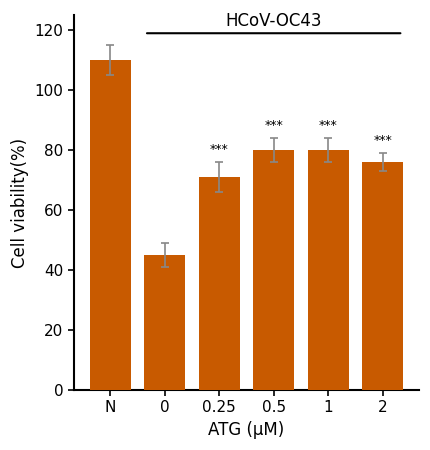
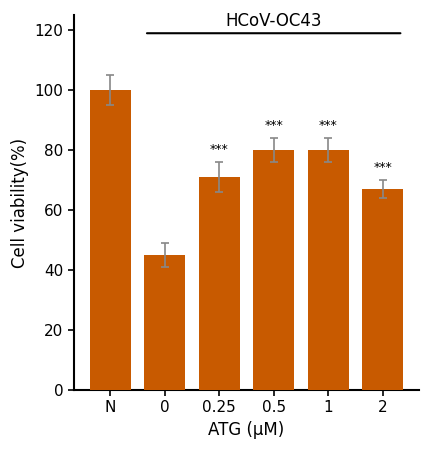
N: 110 -> 100
2: 76 -> 67
